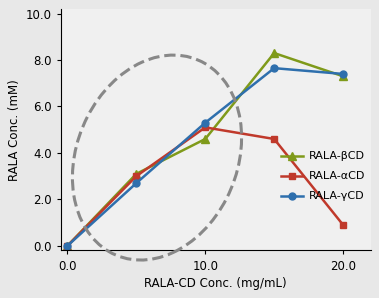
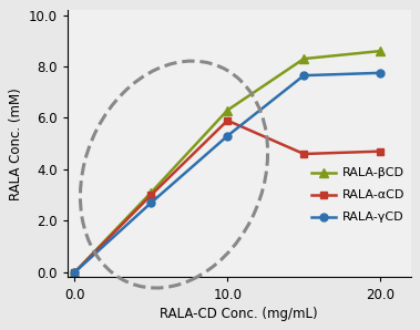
RALA-αCD/10.0: 5.1 -> 5.9
RALA-βCD/10.0: 4.6 -> 6.3
RALA-αCD/20.0: 0.9 -> 4.7
RALA-βCD/20.0: 7.3 -> 8.6
RALA-γCD/20.0: 7.40 -> 7.75
